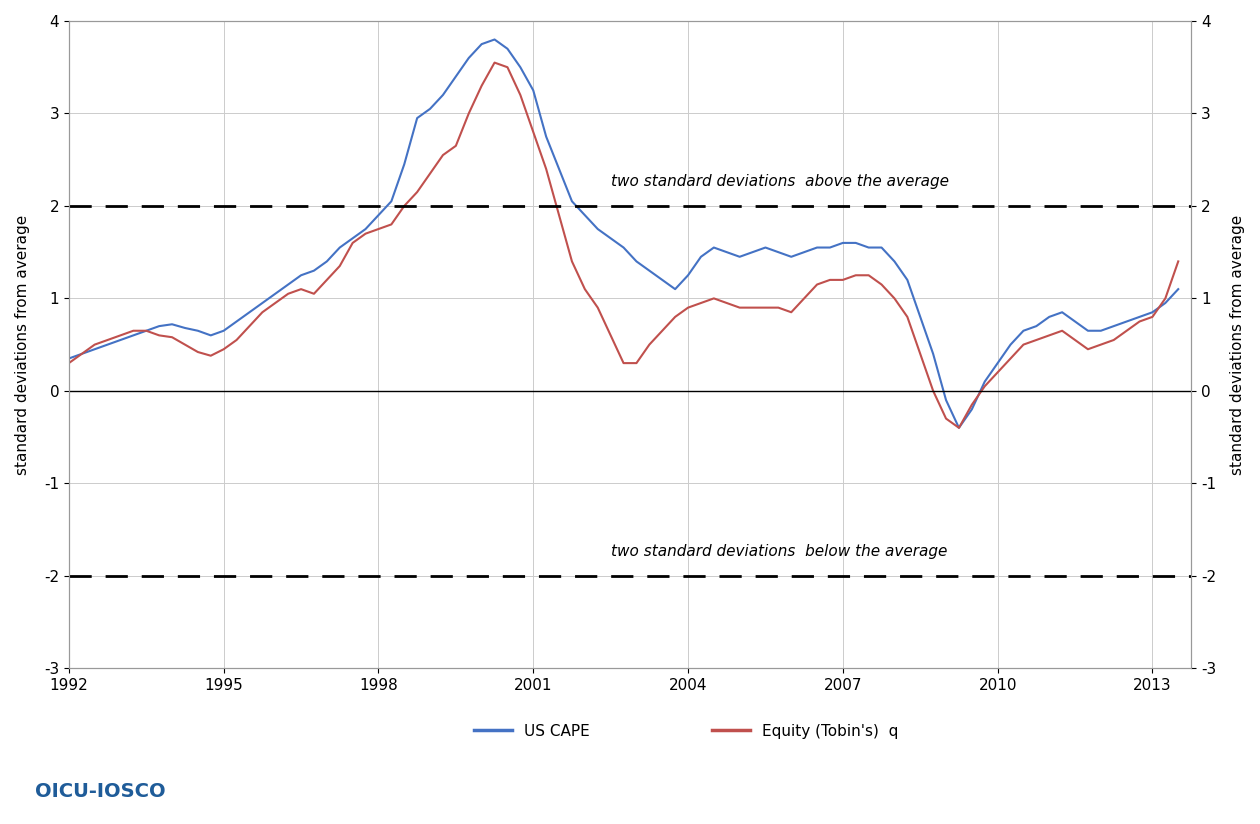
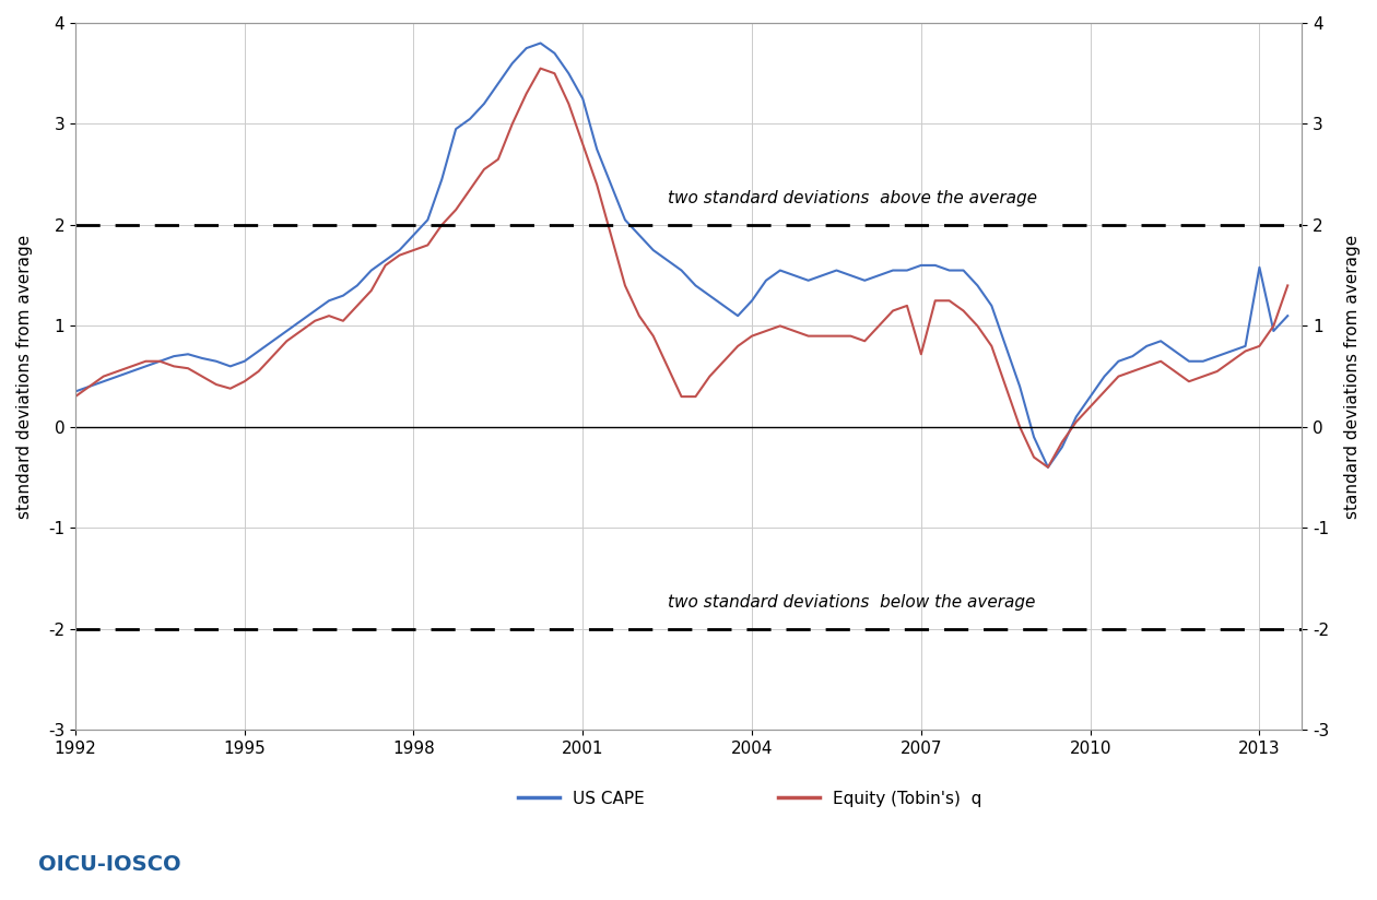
Equity (Tobin's) q/2007: 1.20 -> 0.72
US CAPE/2013: 0.85 -> 1.58
